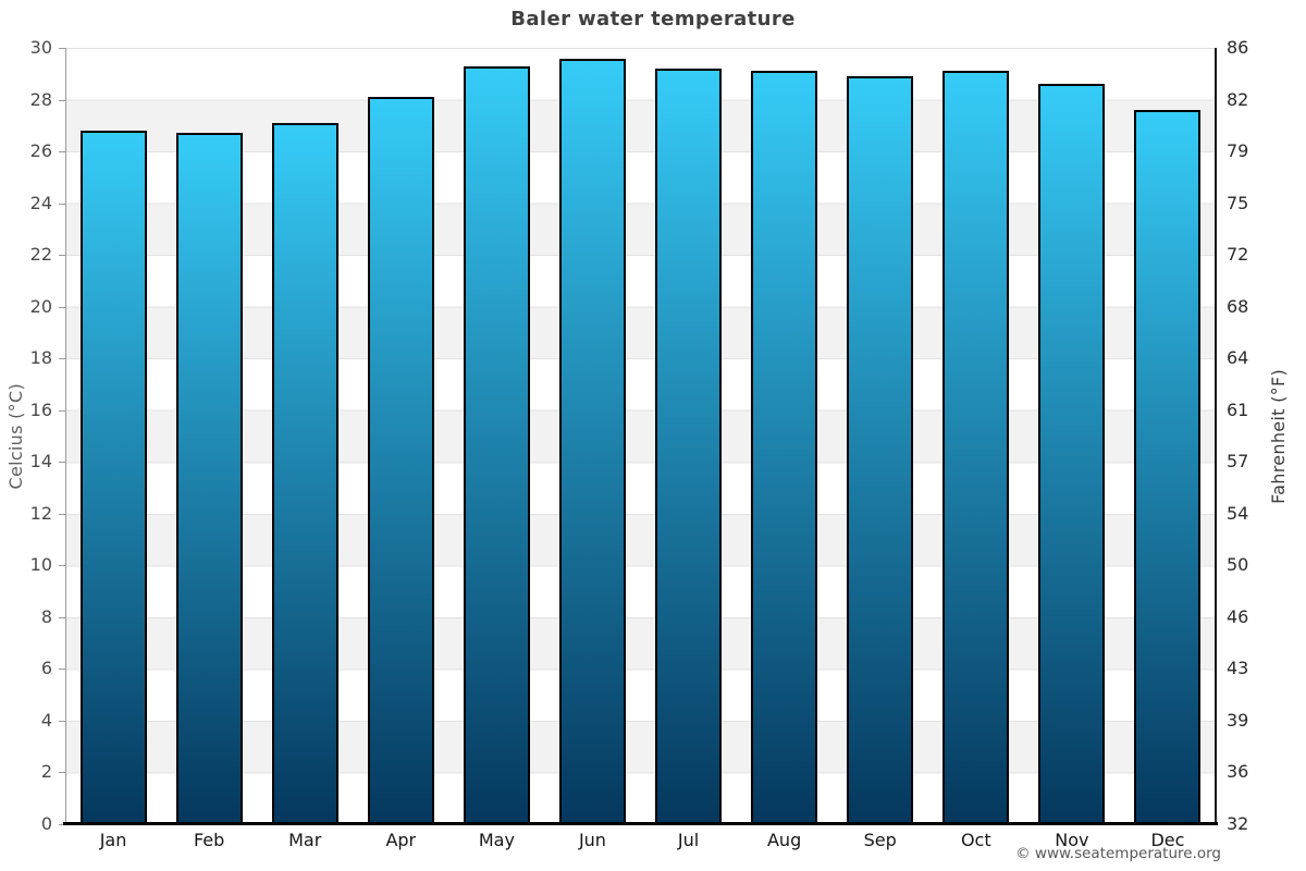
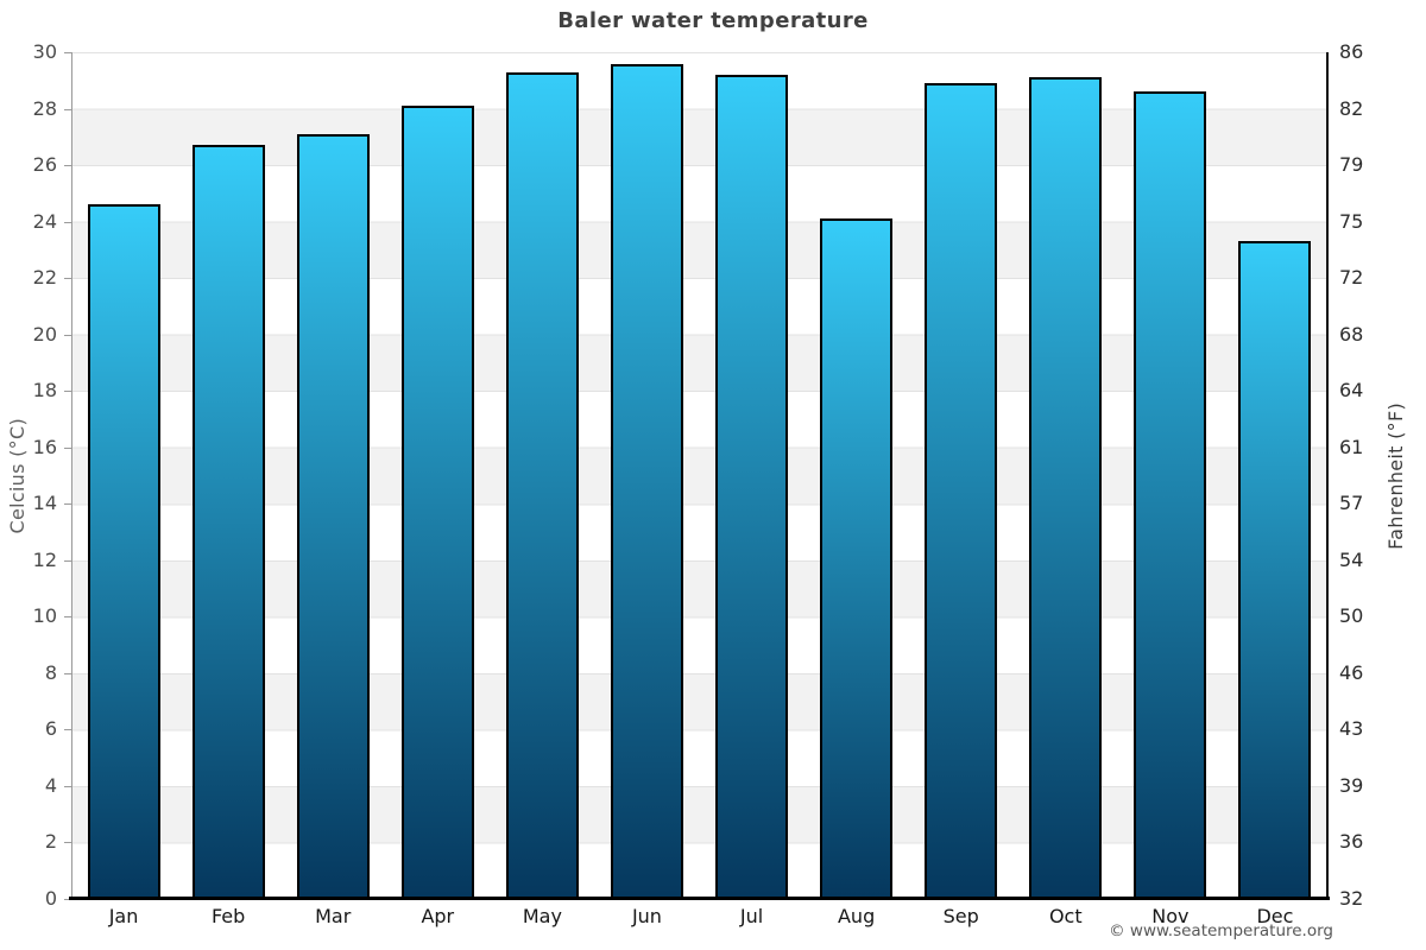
Jan: 26.8 -> 24.6
Aug: 29.1 -> 24.1
Dec: 27.6 -> 23.3
